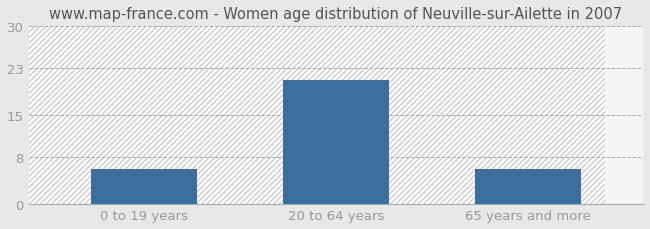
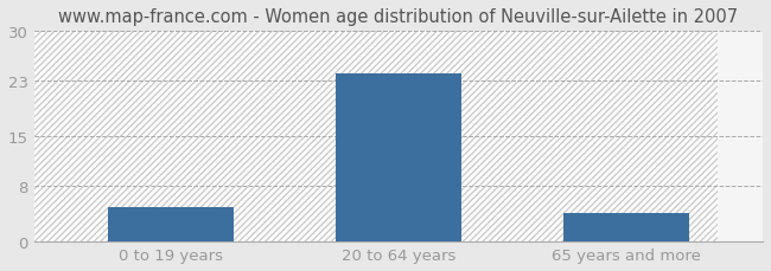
0 to 19 years: 6 -> 5
20 to 64 years: 21 -> 24
65 years and more: 6 -> 4
